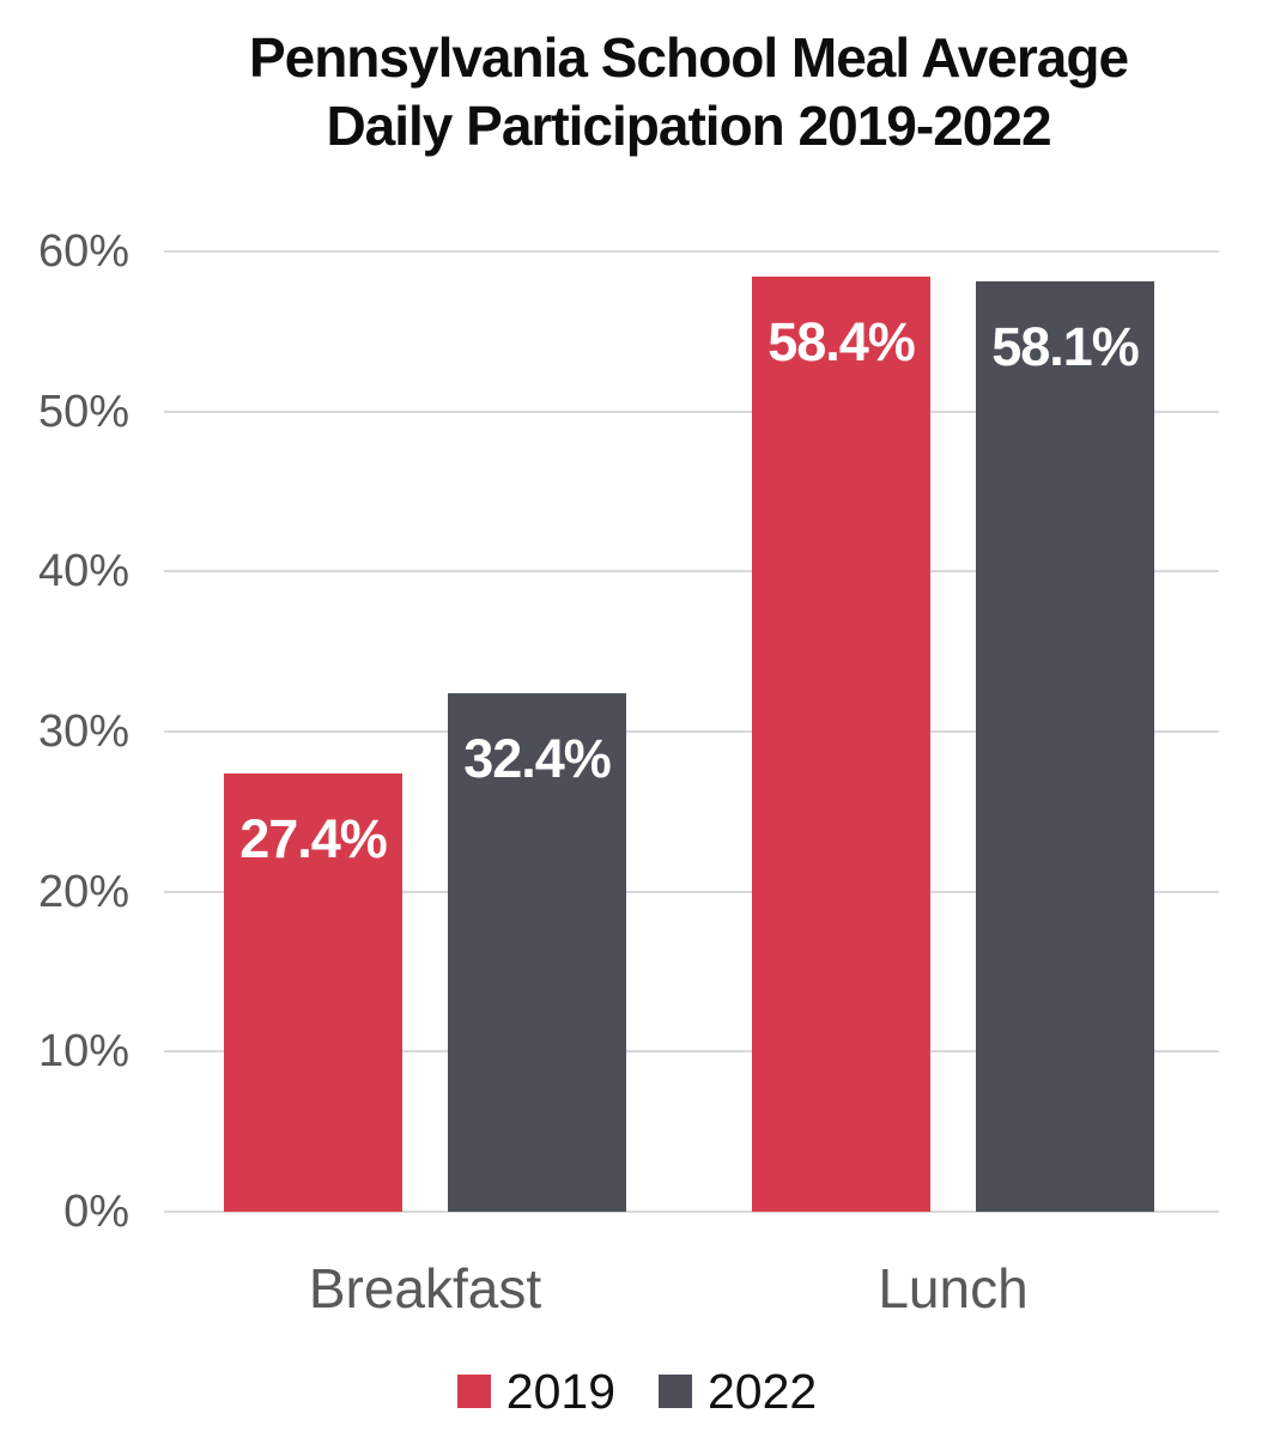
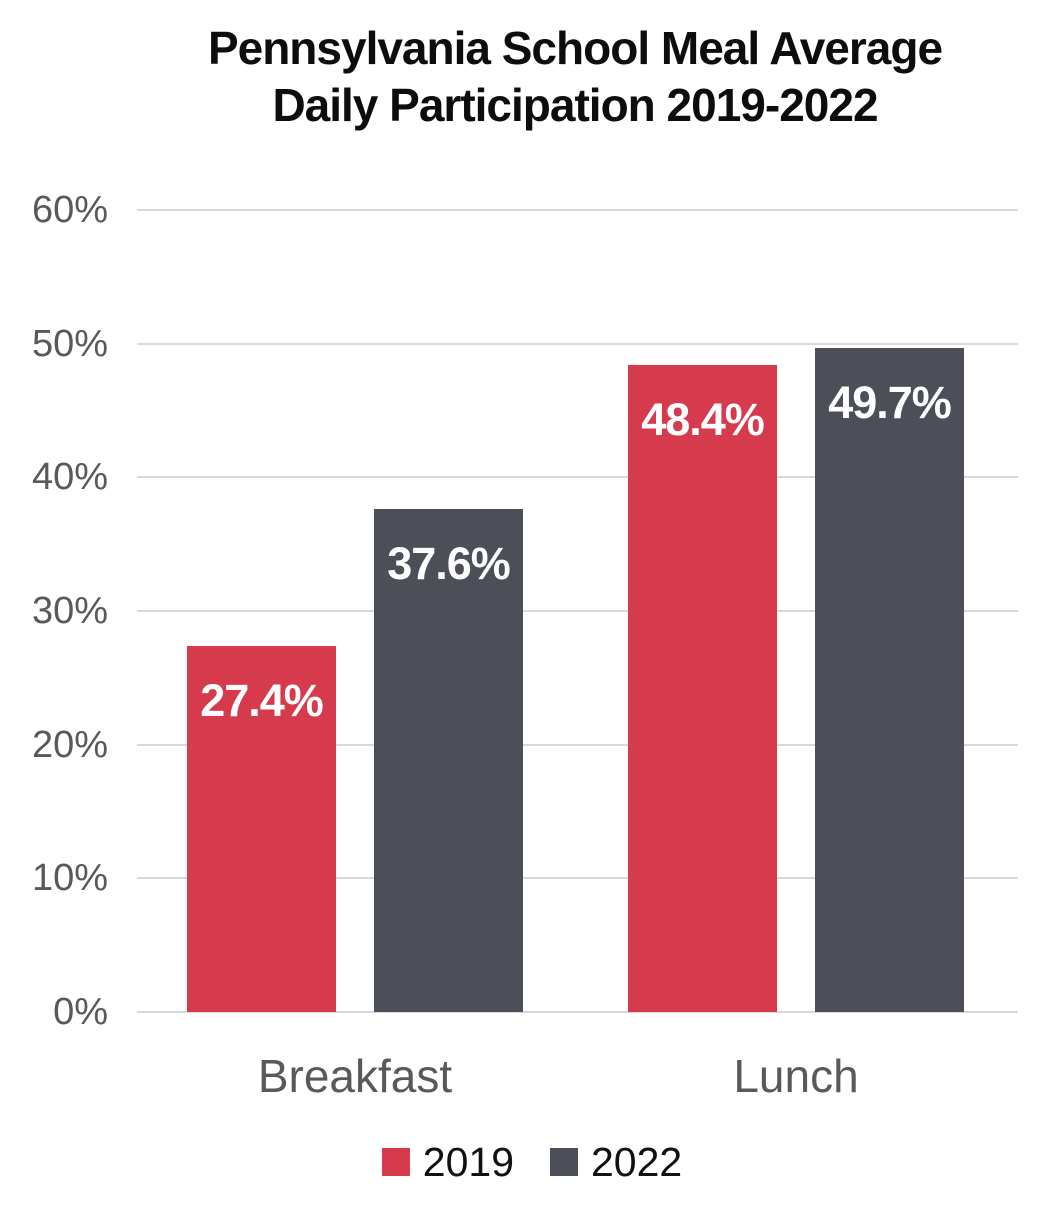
2022/Breakfast: 32.4% -> 37.6%
2019/Lunch: 58.4% -> 48.4%
2022/Lunch: 58.1% -> 49.7%
